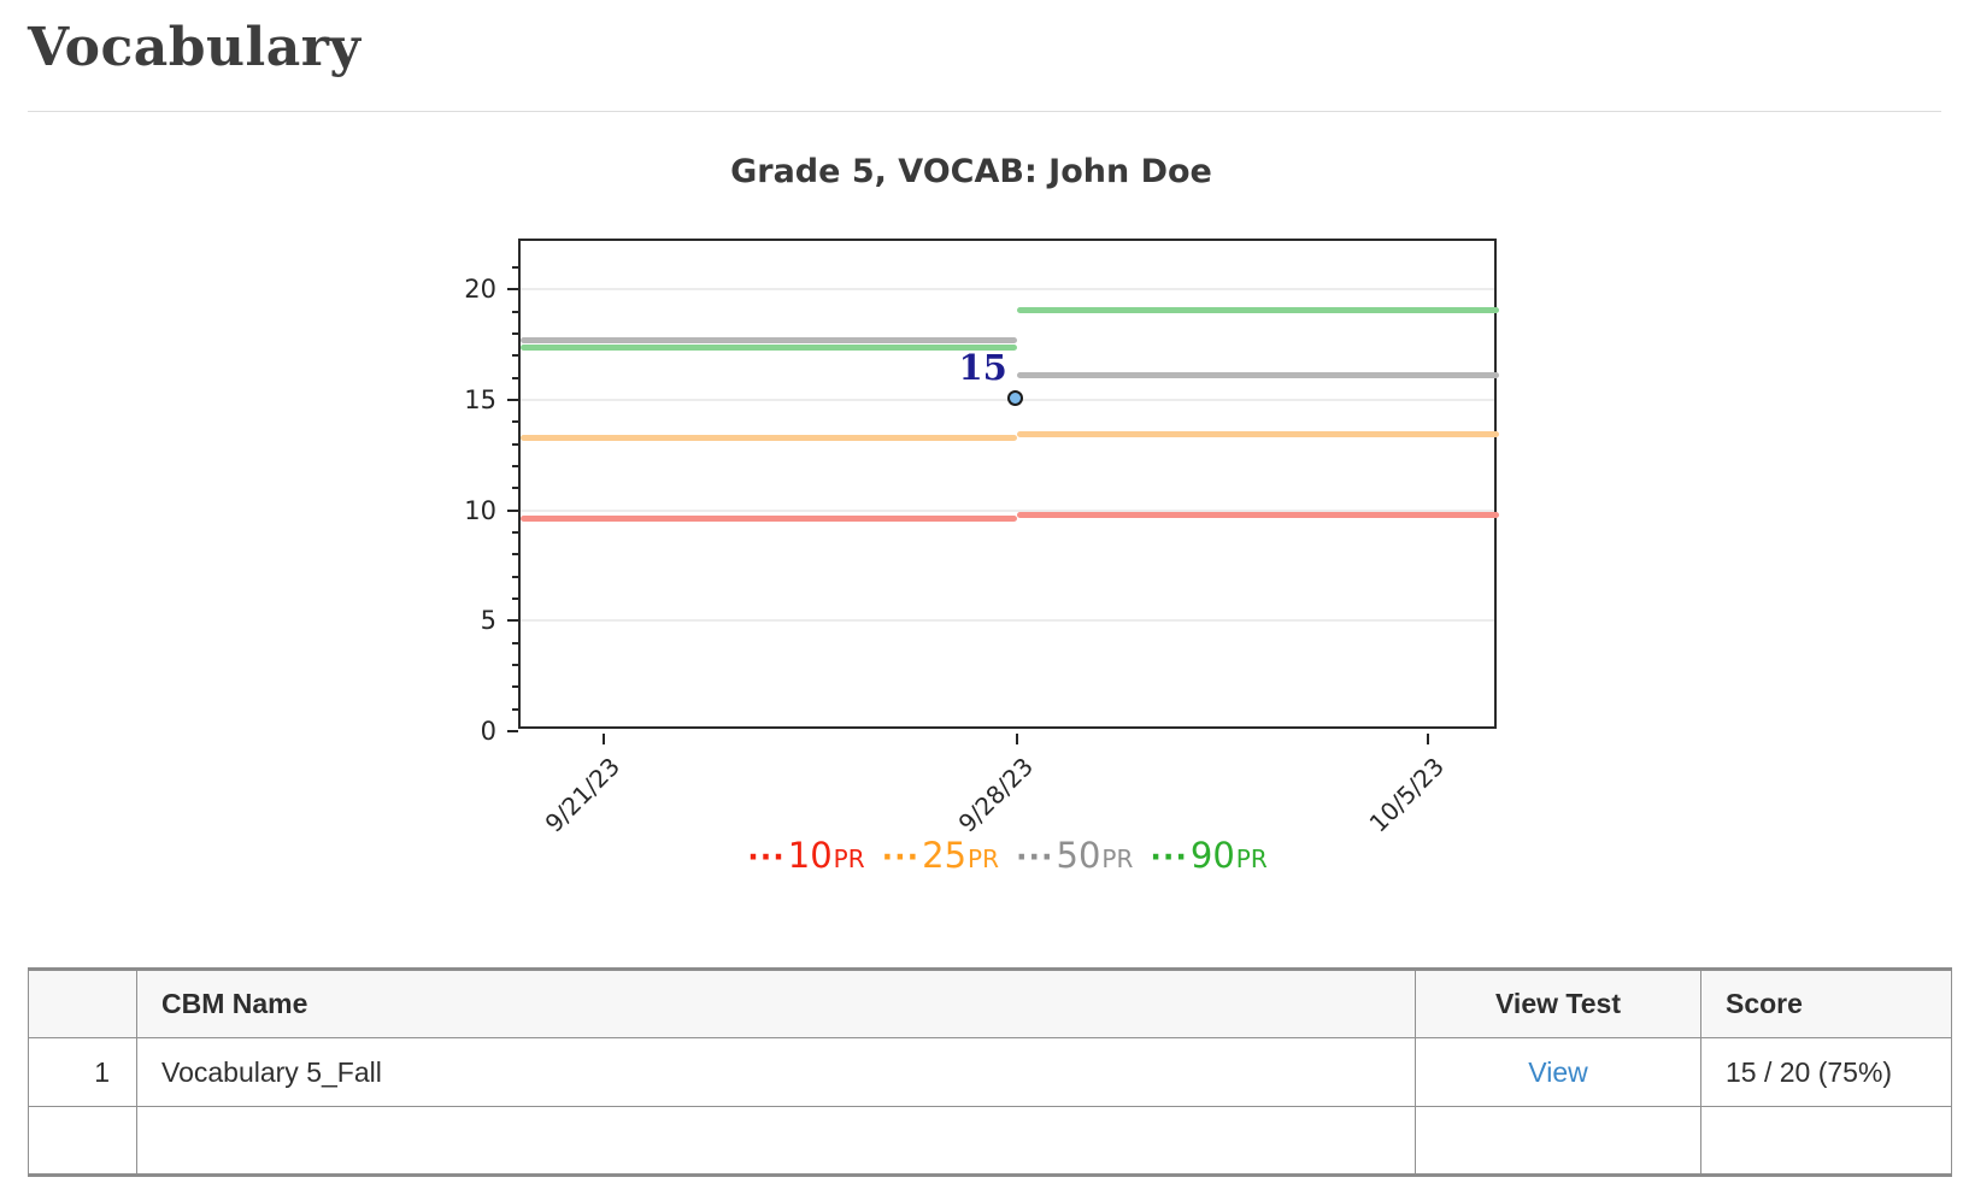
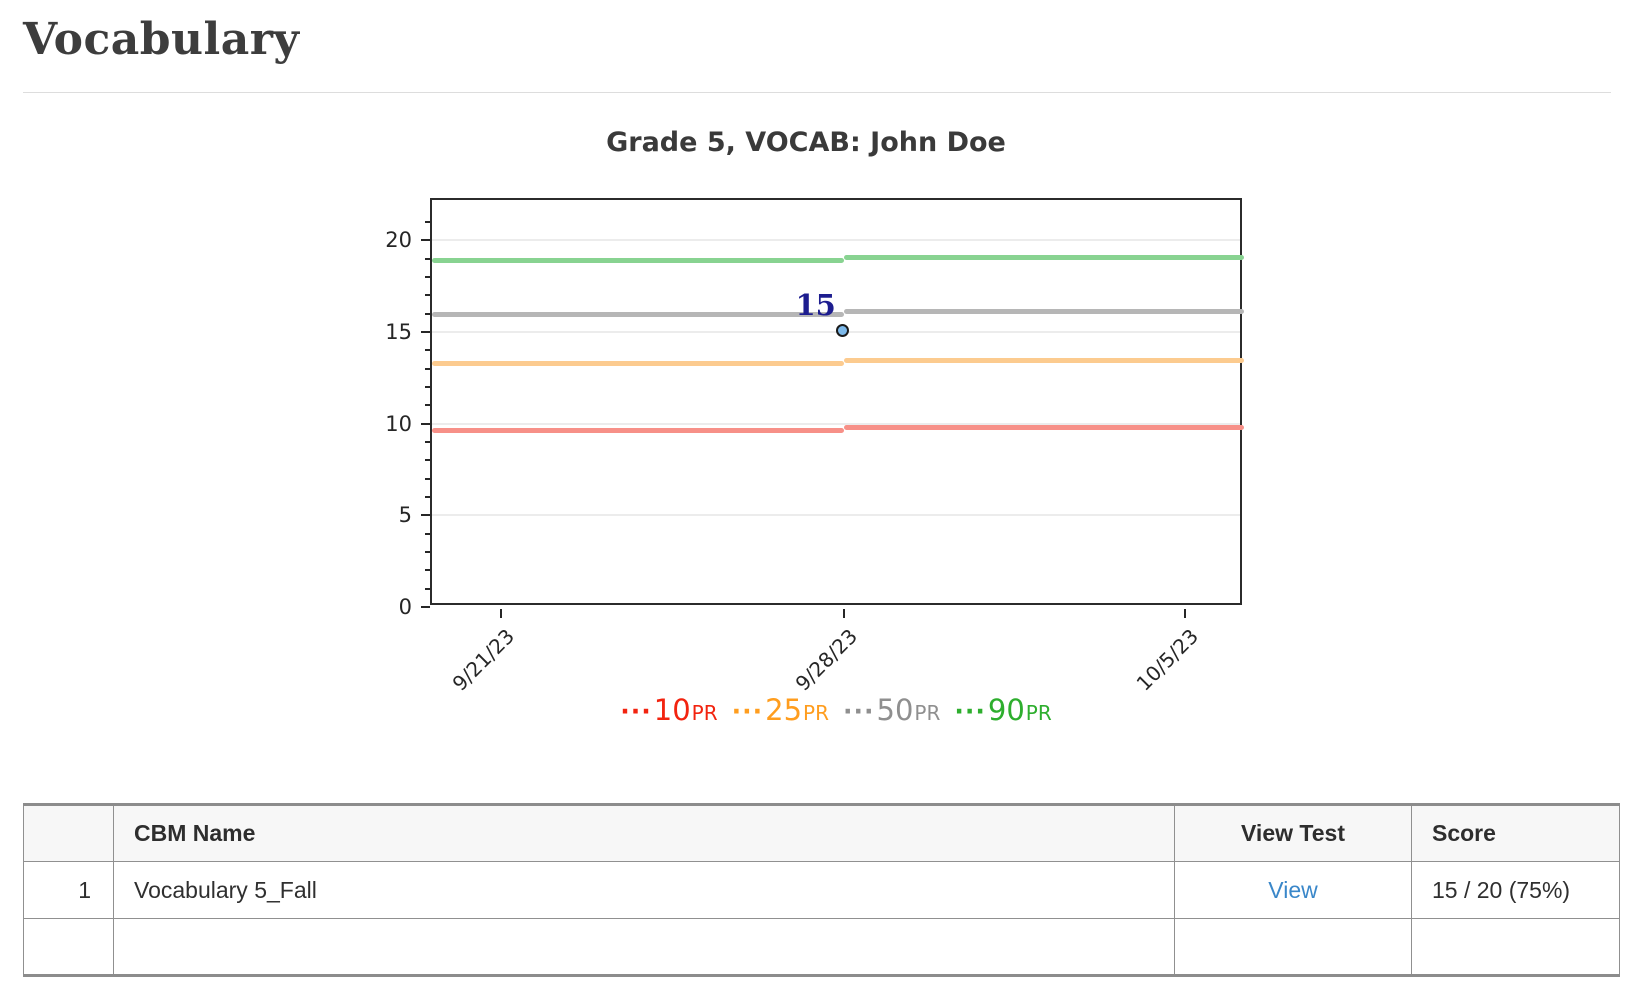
50/9/21/23: 17.7 -> 15.9
90/9/21/23: 17.4 -> 18.9
